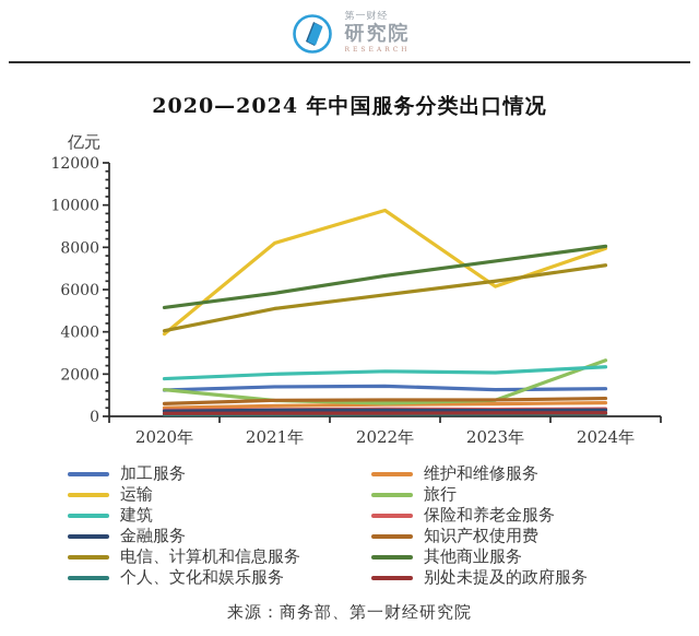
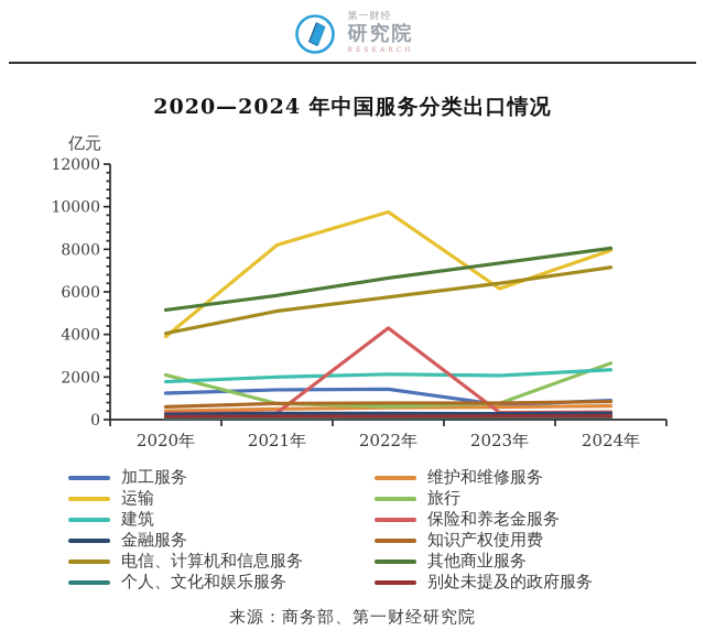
旅行/2020年: 1300 -> 2100
保险和养老金服务/2022年: 400 -> 4300
加工服务/2023年: 1300 -> 700
加工服务/2024年: 1300 -> 900
